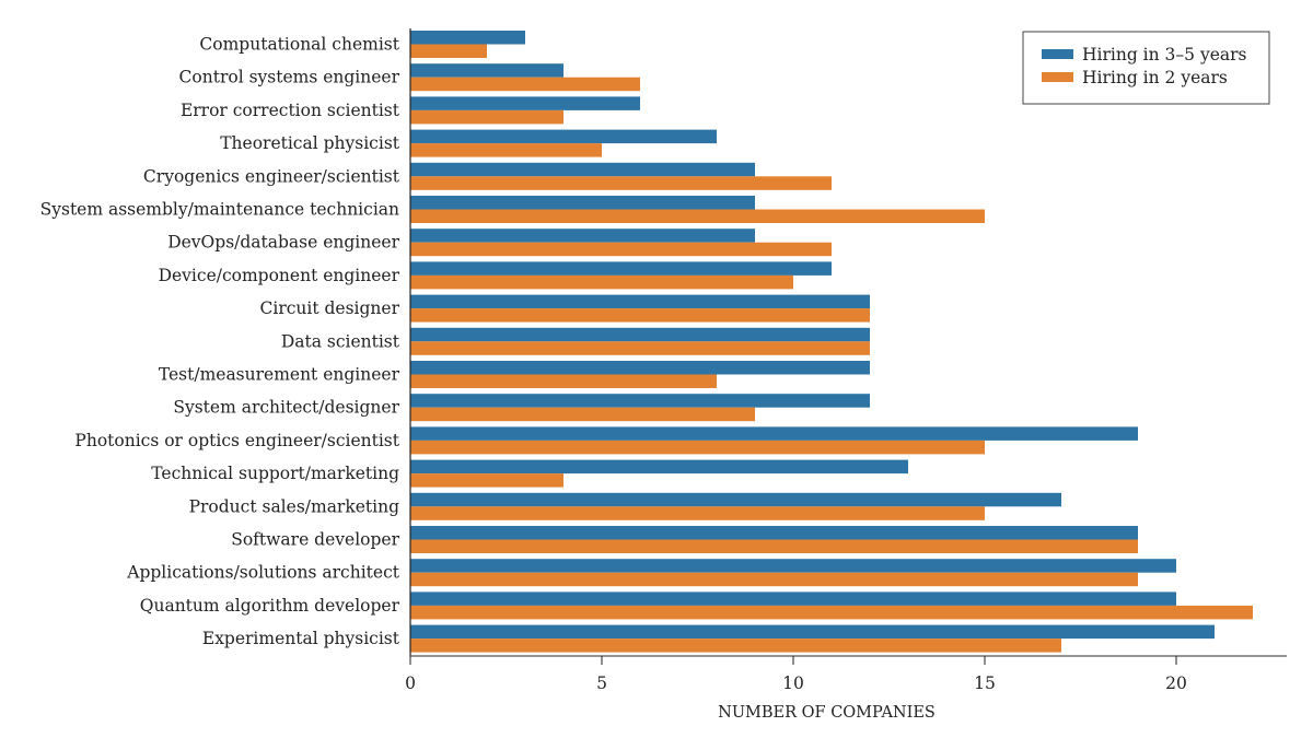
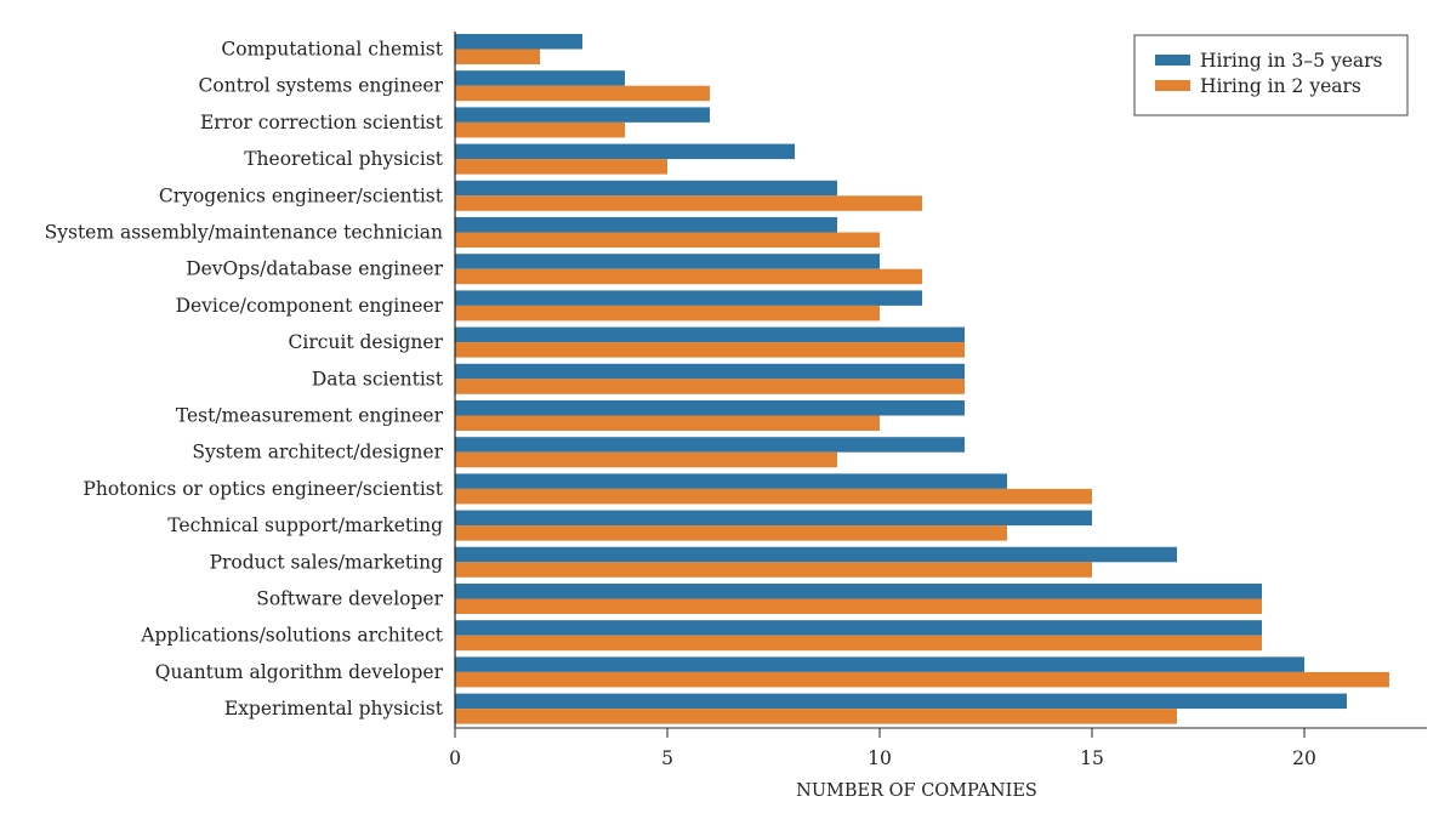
Hiring in 2 years/System assembly/maintenance technician: 15 -> 10
Hiring in 3–5 years/DevOps/database engineer: 9 -> 10
Hiring in 2 years/Test/measurement engineer: 8 -> 10
Hiring in 3–5 years/Photonics or optics engineer/scientist: 19 -> 13
Hiring in 3–5 years/Technical support/marketing: 13 -> 15
Hiring in 2 years/Technical support/marketing: 4 -> 13
Hiring in 3–5 years/Applications/solutions architect: 20 -> 19
